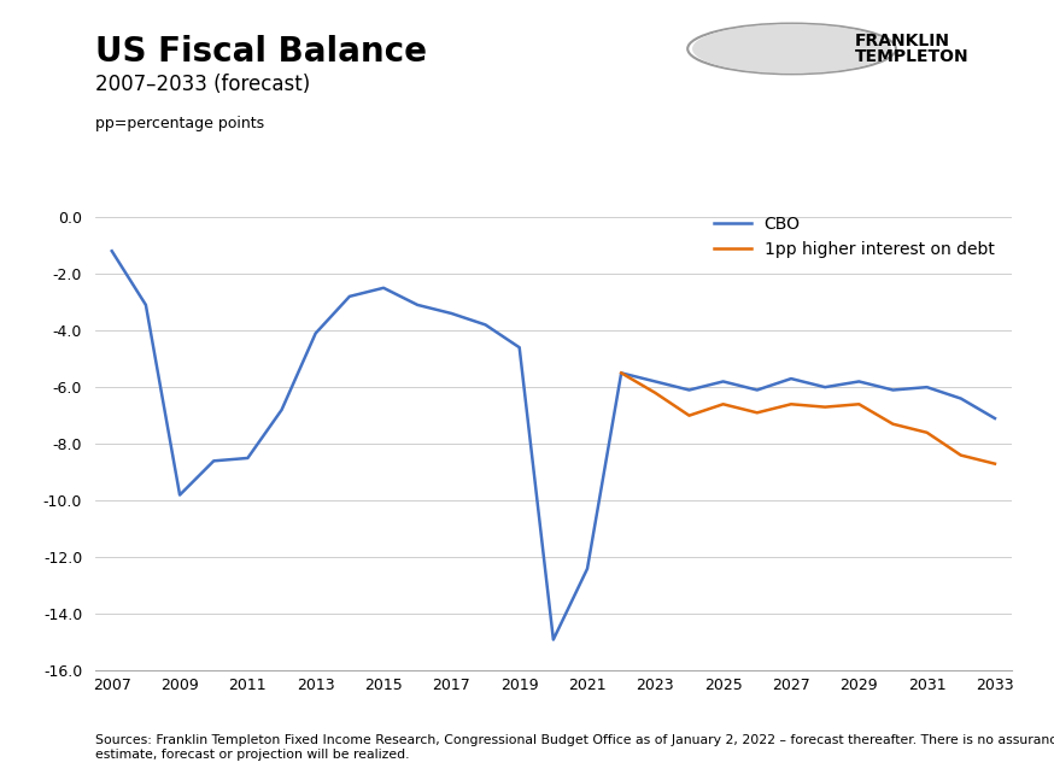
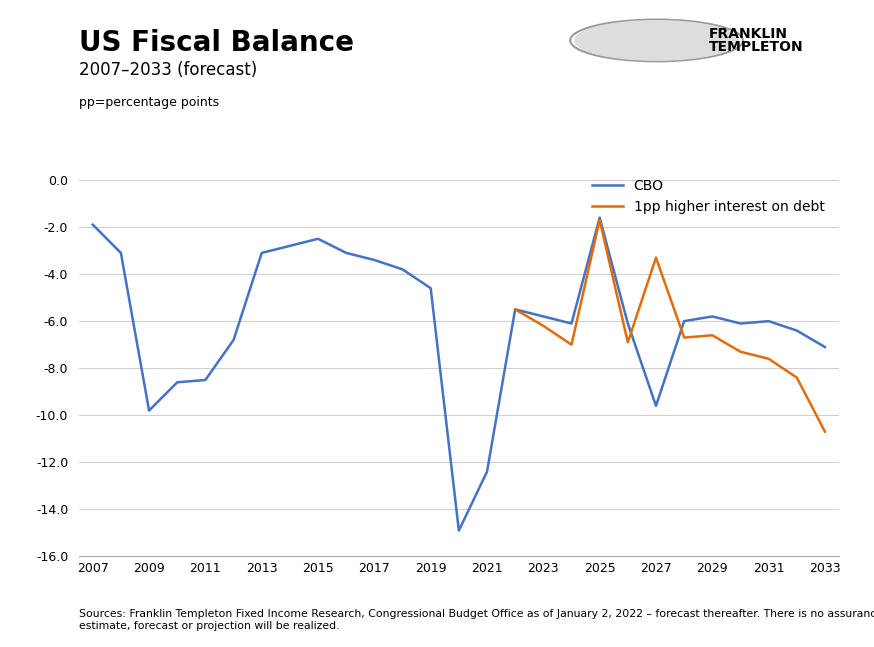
CBO/2007: -1.2 -> -1.9
CBO/2013: -4.1 -> -3.1
CBO/2025: -5.8 -> -1.6
1pp higher interest on debt/2025: -6.6 -> -1.7
CBO/2027: -5.7 -> -9.6
1pp higher interest on debt/2027: -6.6 -> -3.3
1pp higher interest on debt/2033: -8.7 -> -10.7
